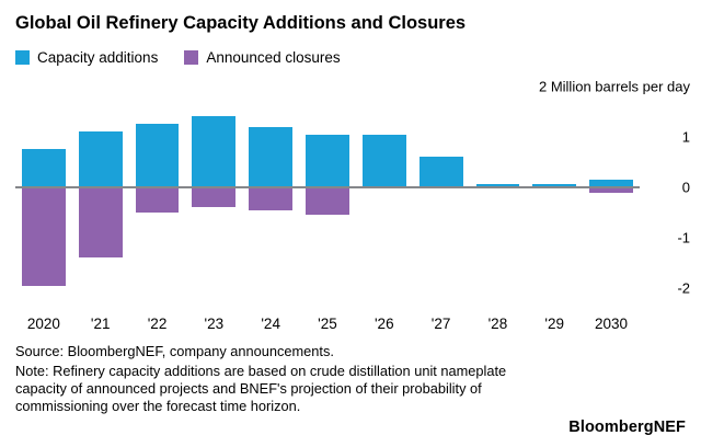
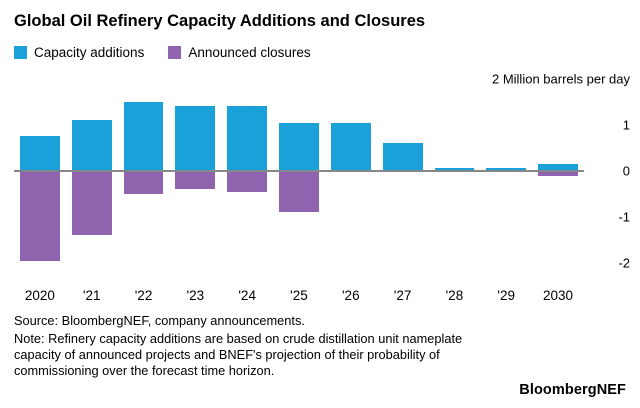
Capacity additions/'22: 1.2 -> 1.5
Capacity additions/'24: 1.2 -> 1.4
Announced closures/'25: -0.6 -> -0.9
